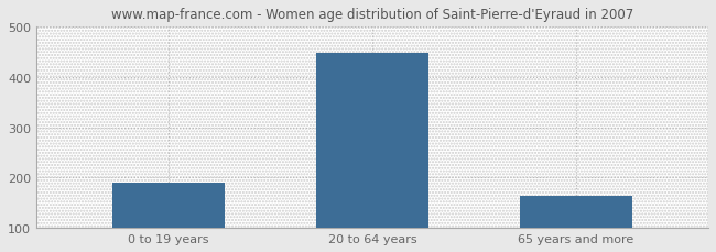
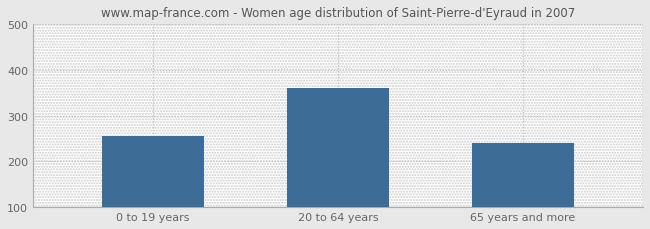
0 to 19 years: 190 -> 255
20 to 64 years: 448 -> 360
65 years and more: 163 -> 240
